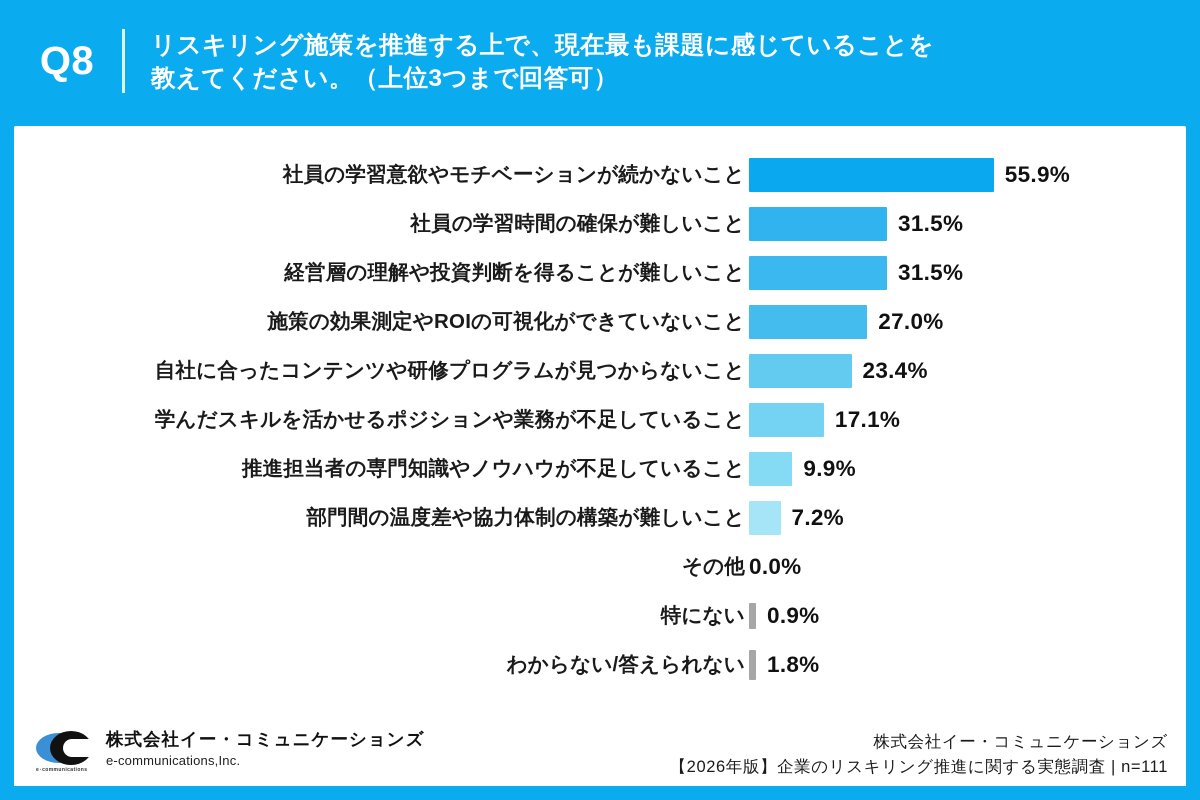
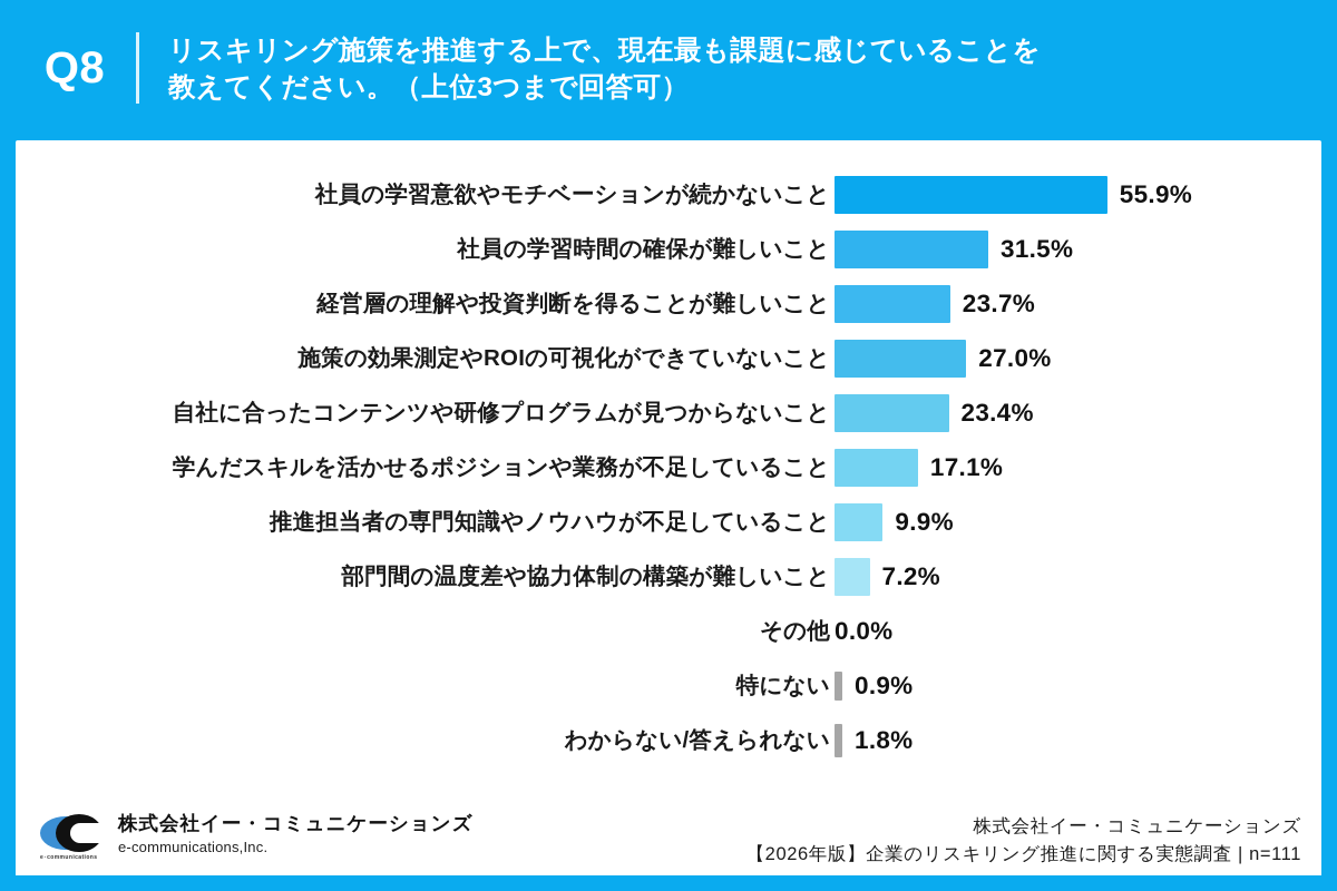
経営層の理解や投資判断を得ることが難しいこと: 31.5% -> 23.7%
